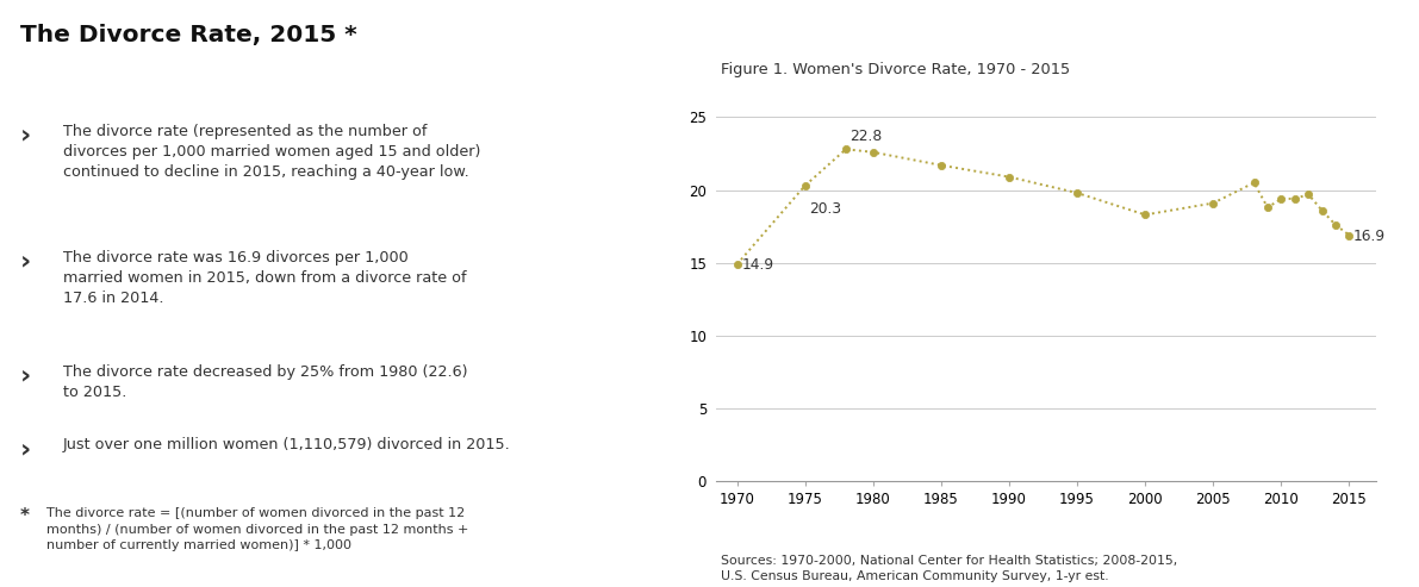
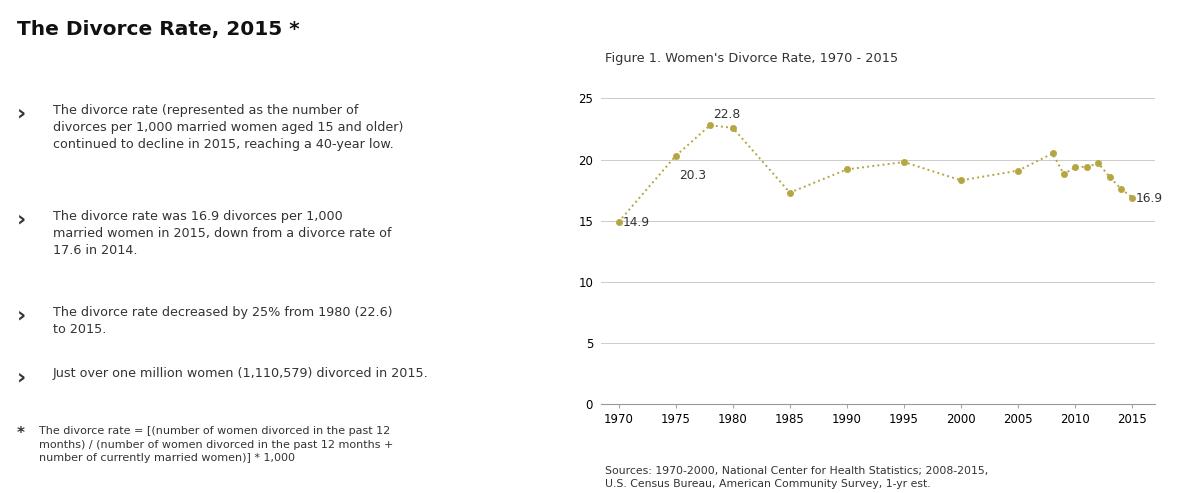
1985: 21.7 -> 17.3
1990: 20.9 -> 19.2
